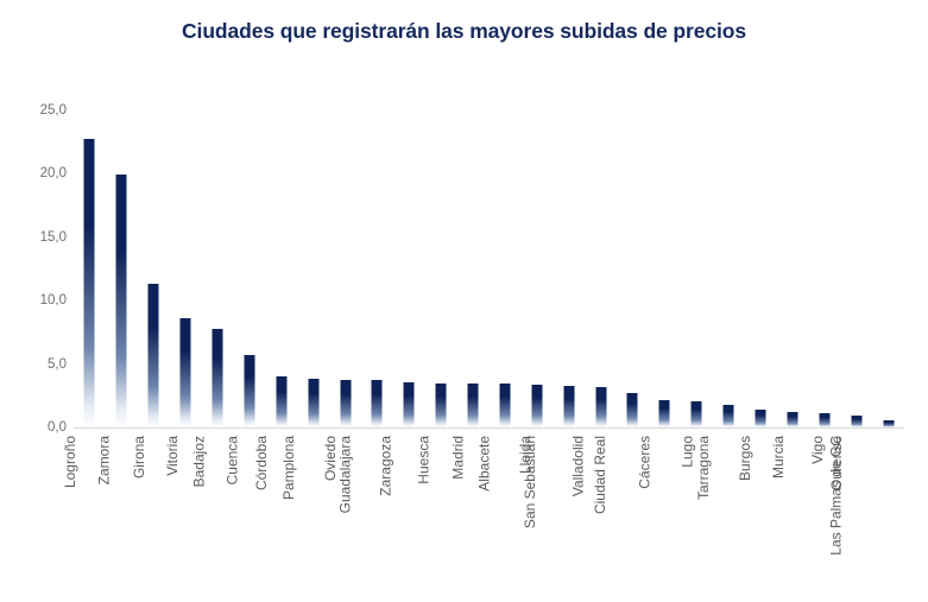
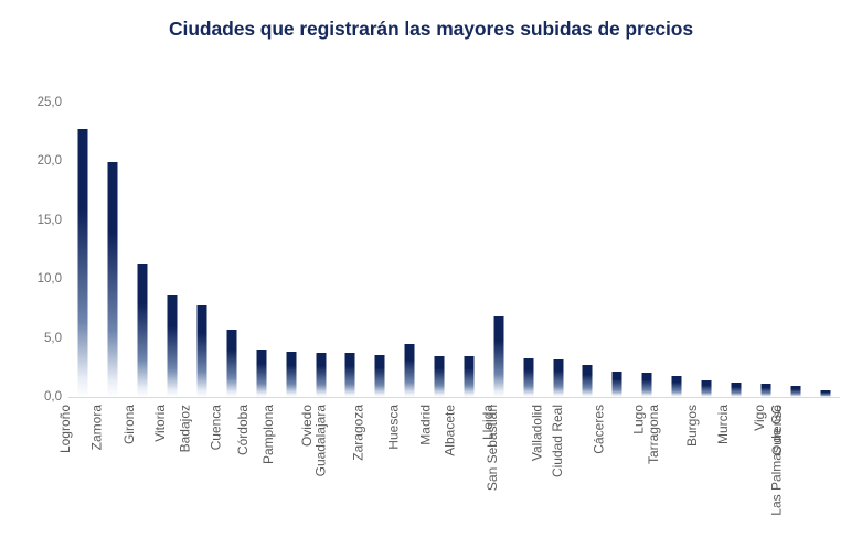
Huesca: 3,5 -> 4,5
Lleida: 3,4 -> 6,8
